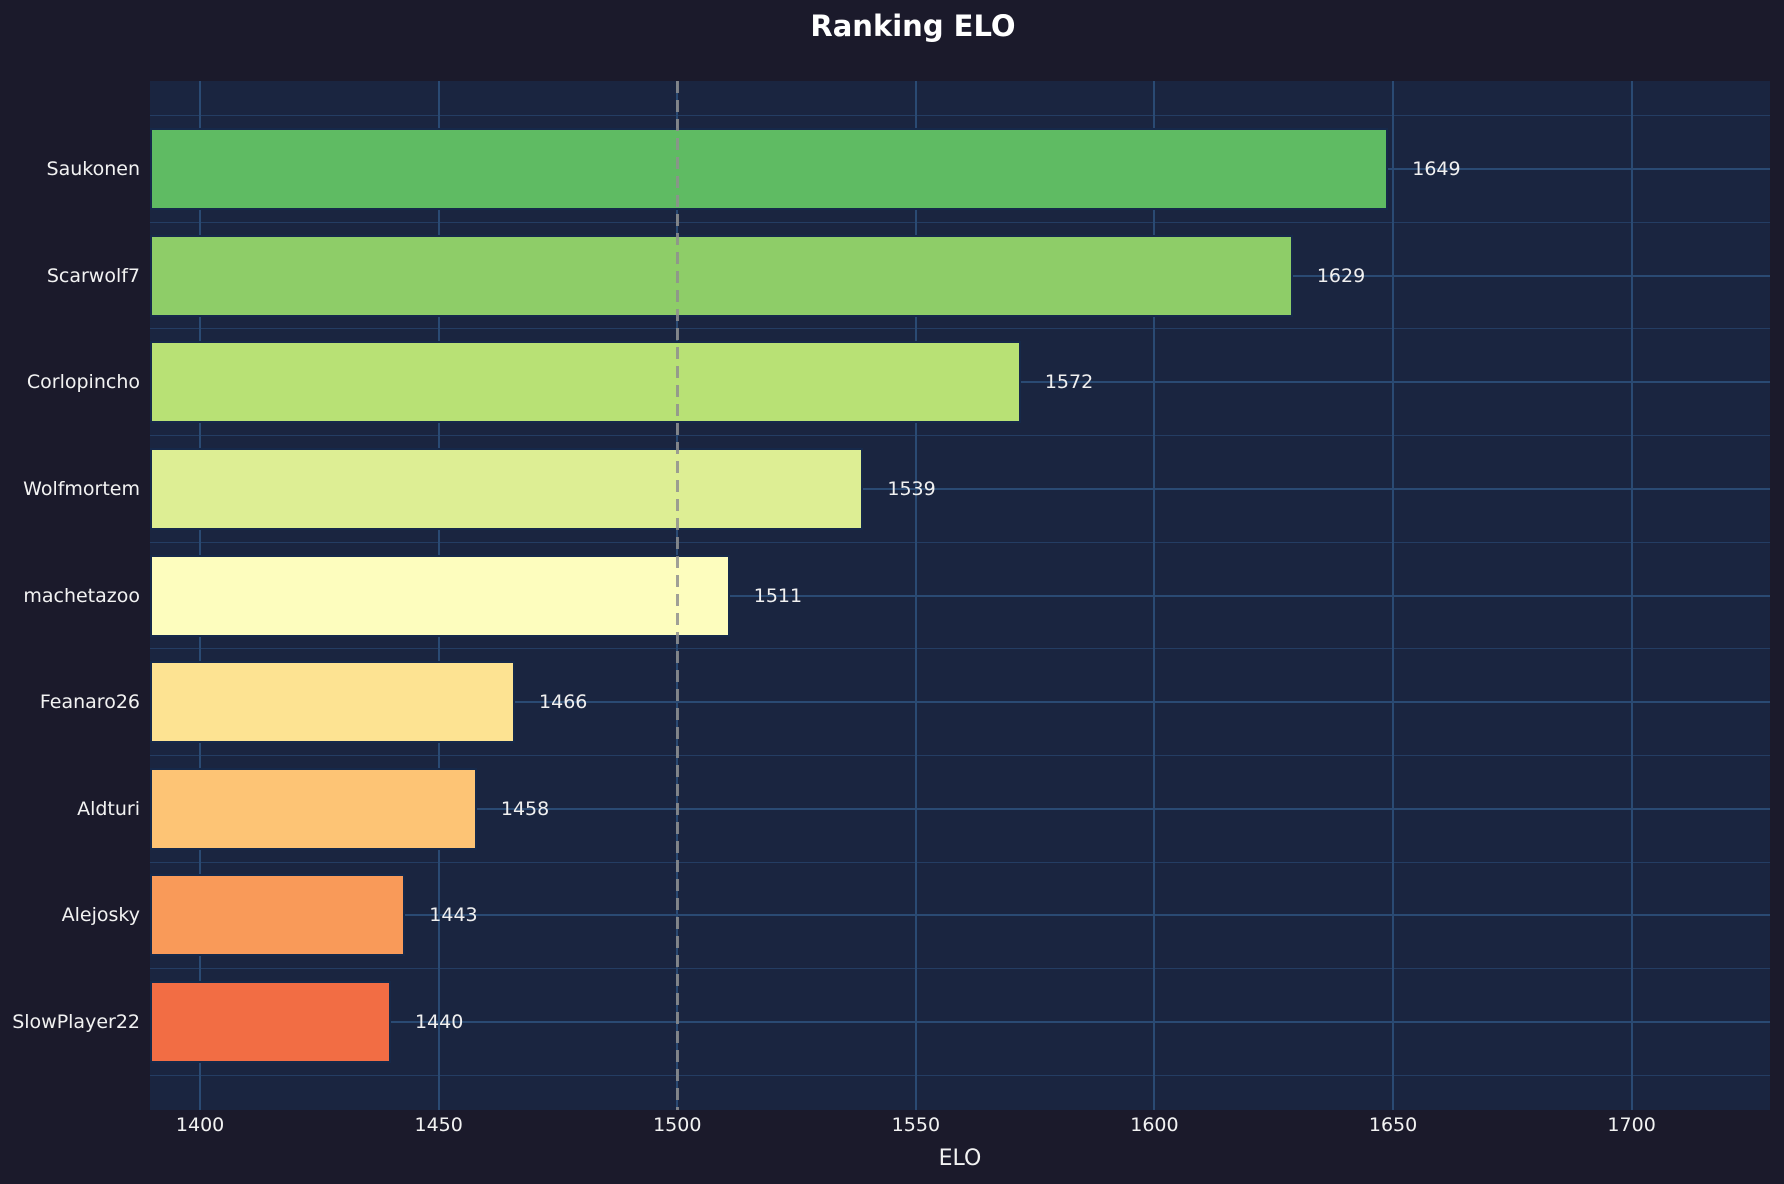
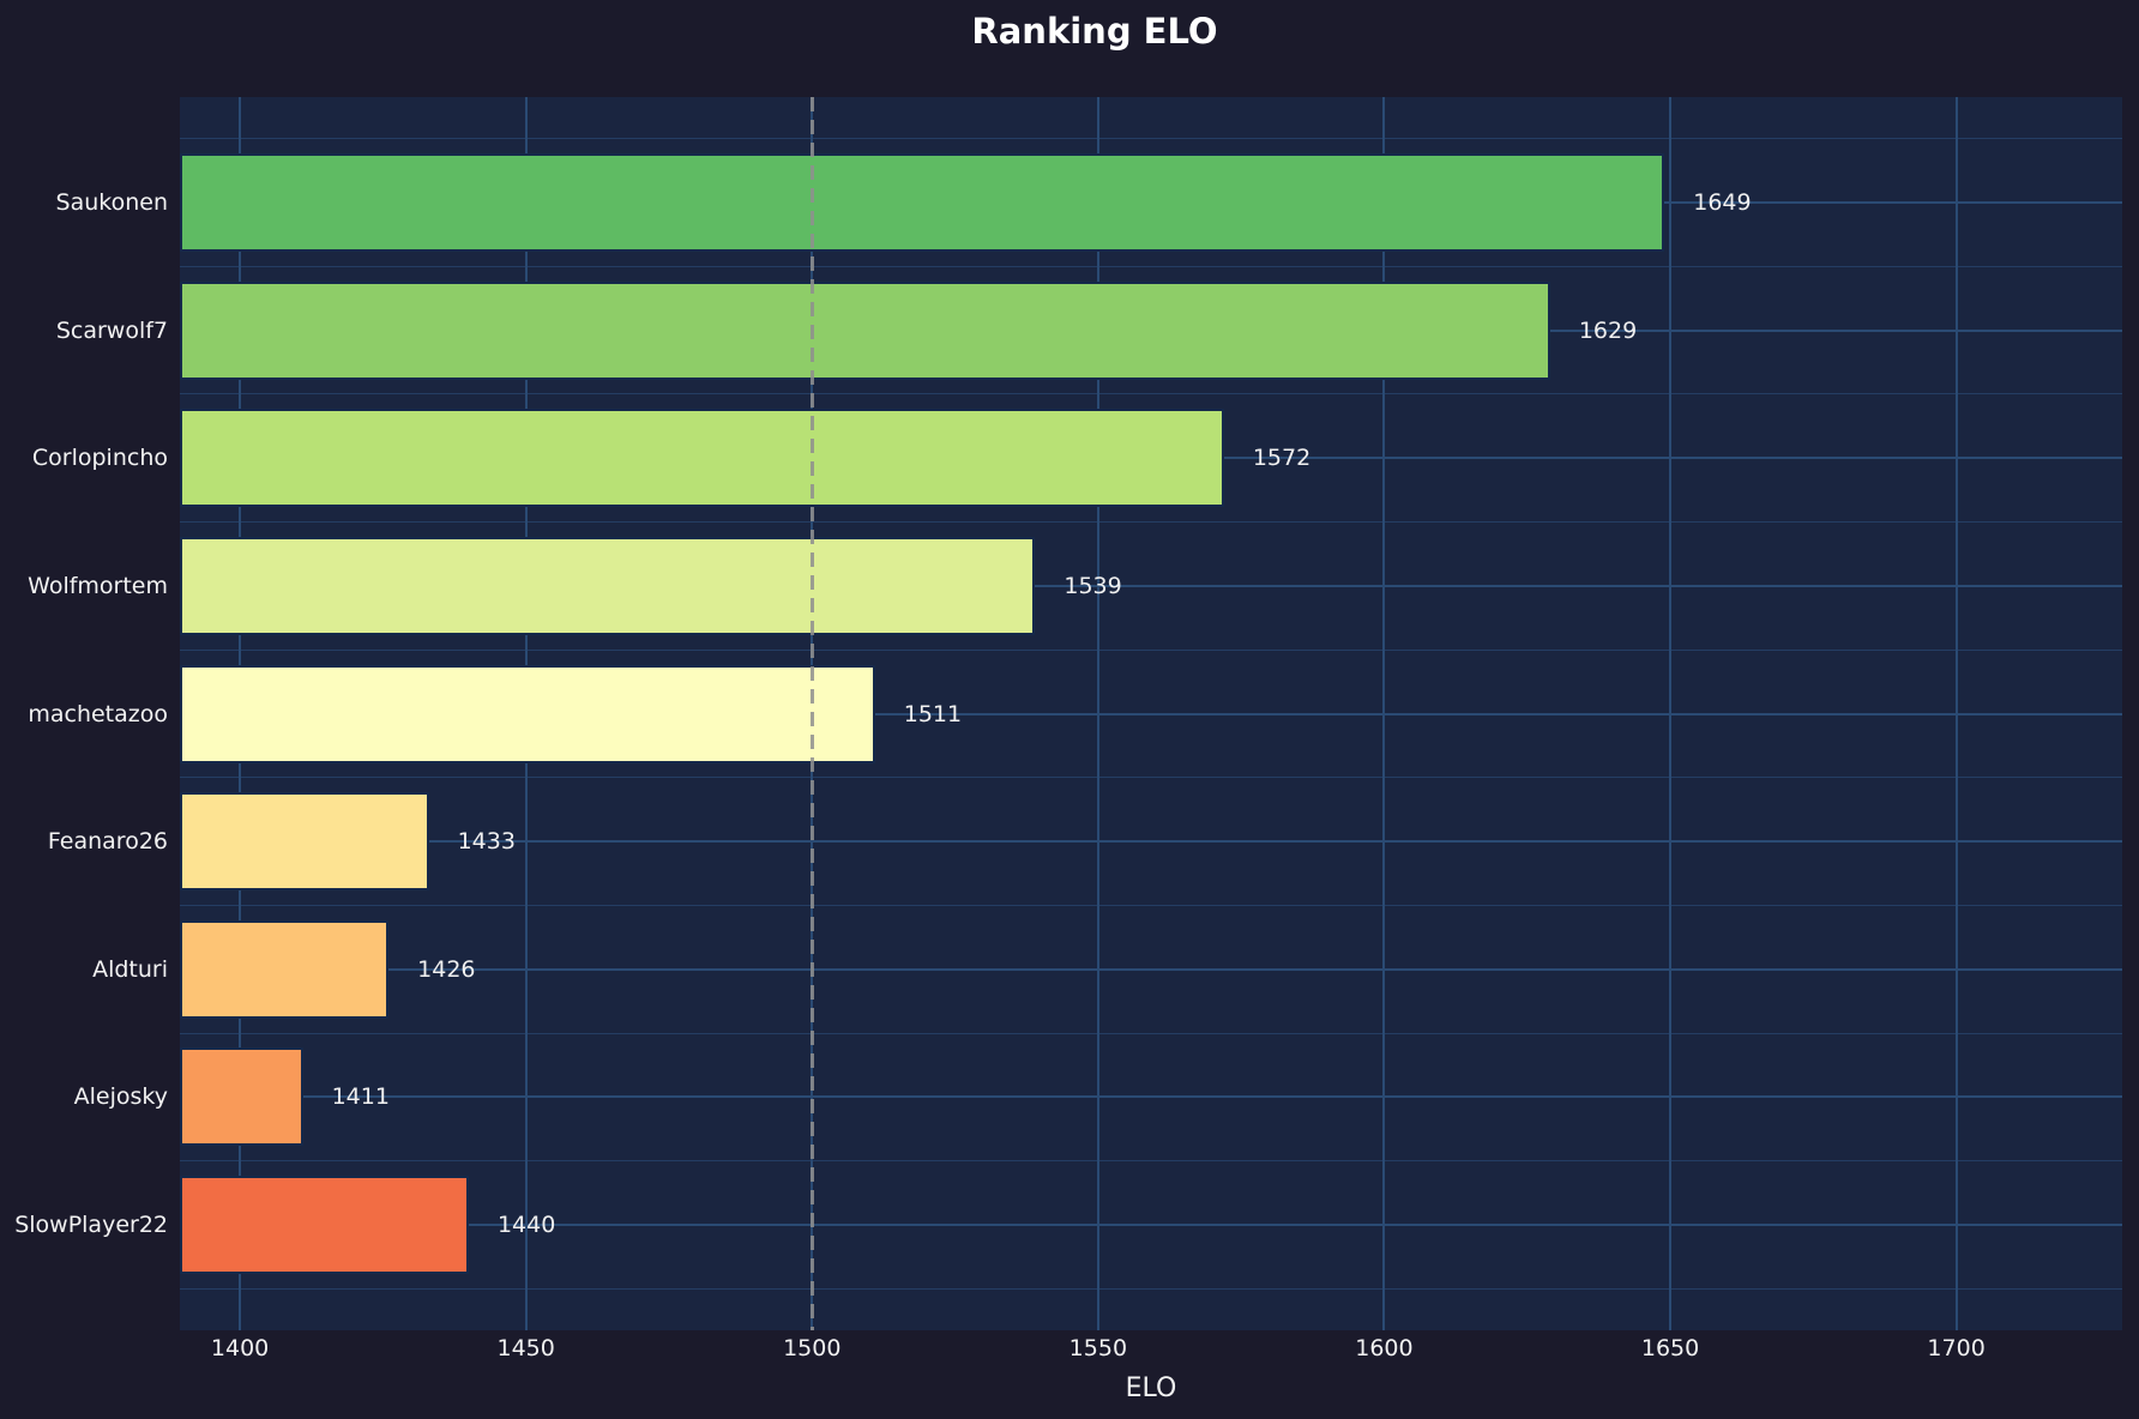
Feanaro26: 1466 -> 1433
Aldturi: 1458 -> 1426
Alejosky: 1443 -> 1411
